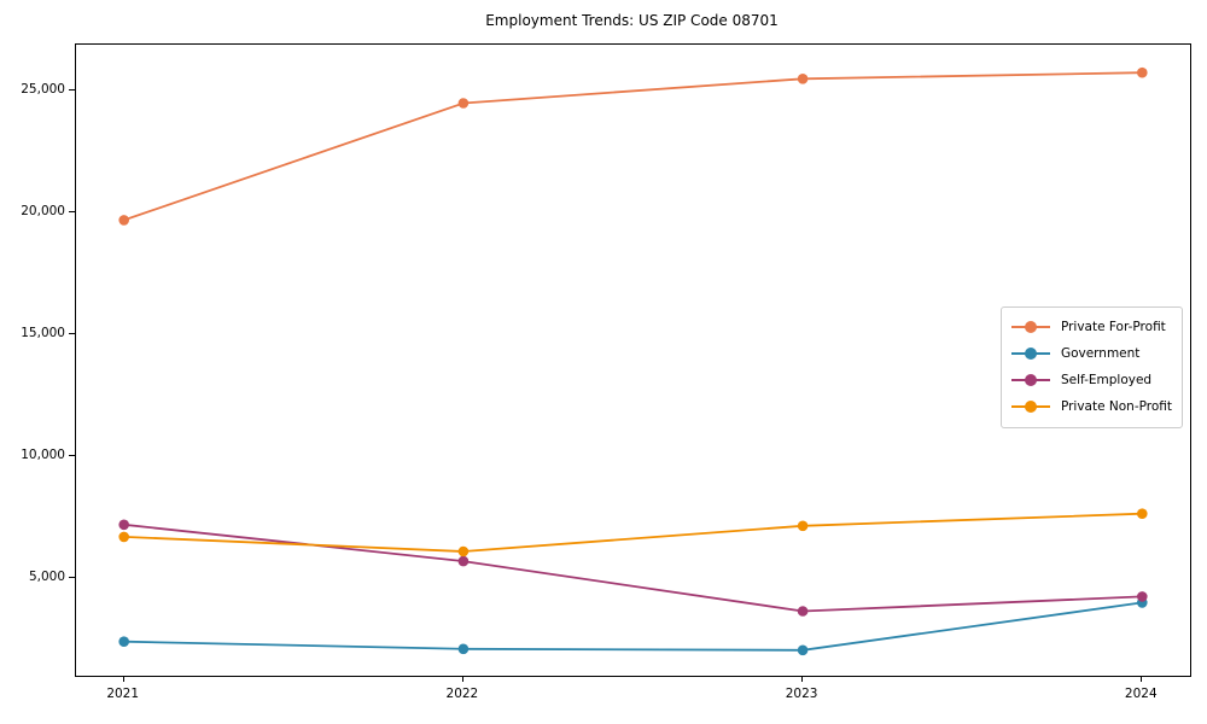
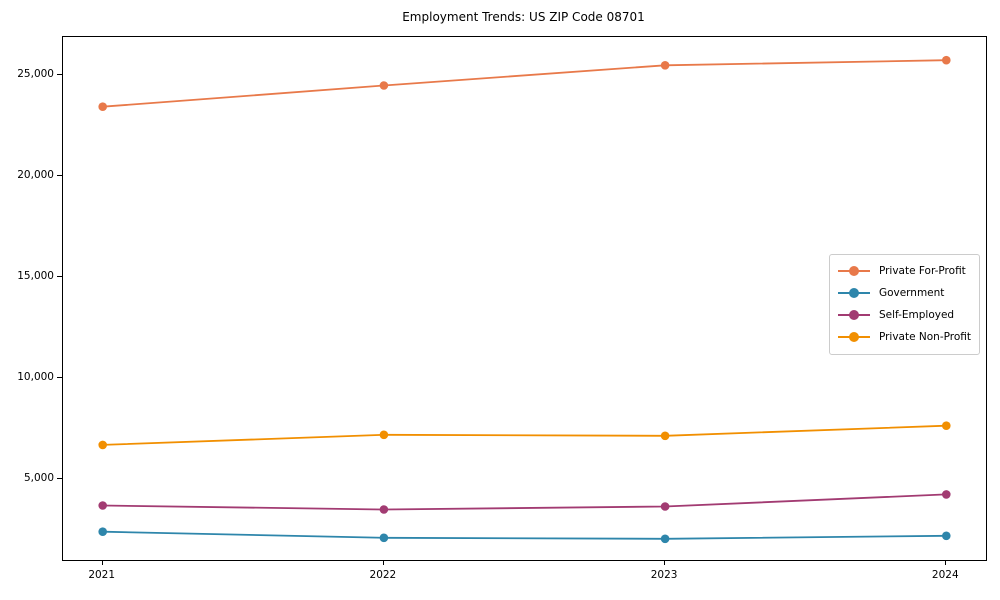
Private For-Profit/2021: 19700 -> 23400
Self-Employed/2021: 7200 -> 3700
Self-Employed/2022: 5700 -> 3500
Private Non-Profit/2022: 6100 -> 7200
Government/2024: 4000 -> 2200
